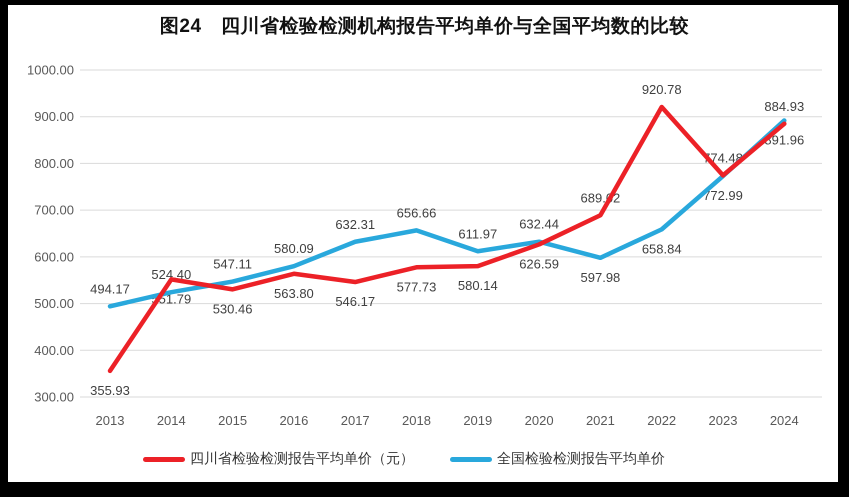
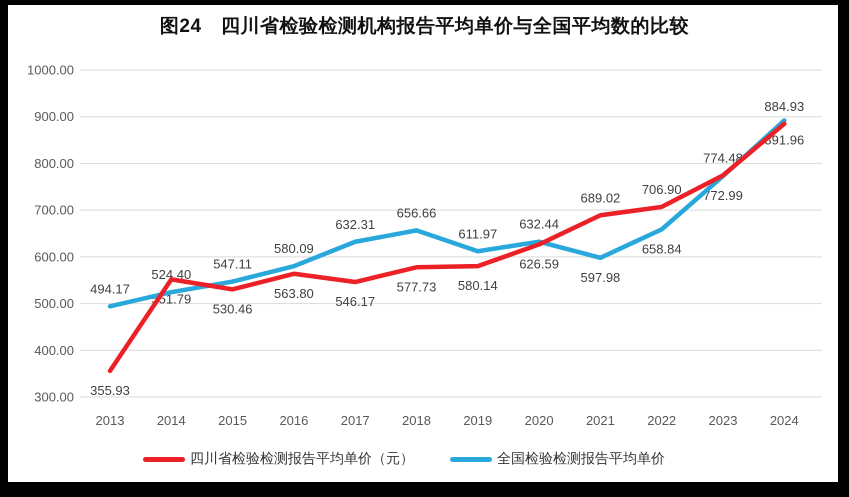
四川省检验检测报告平均单价（元）/2022: 920.78 -> 706.90
